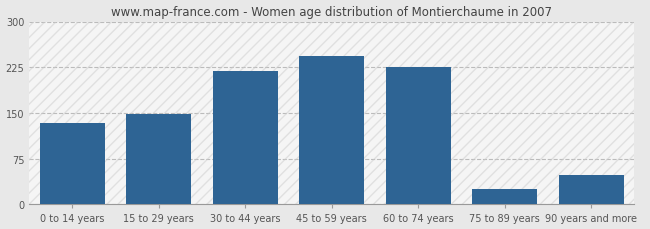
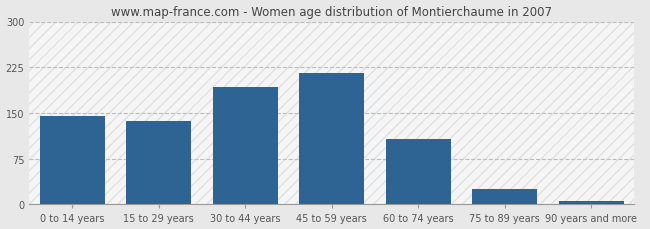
0 to 14 years: 134 -> 145
15 to 29 years: 148 -> 137
30 to 44 years: 218 -> 193
45 to 59 years: 244 -> 215
60 to 74 years: 226 -> 107
90 years and more: 48 -> 5
